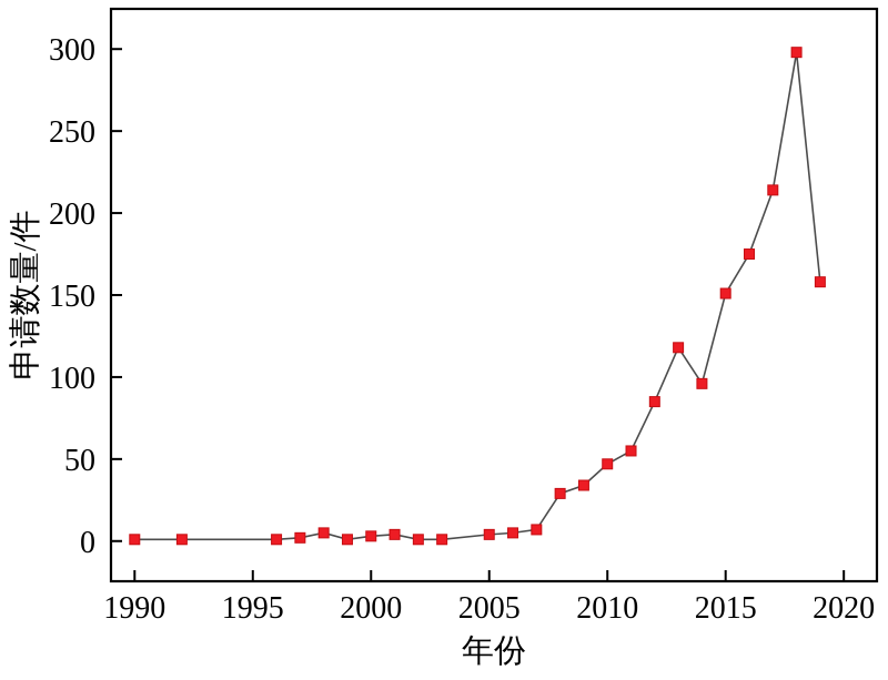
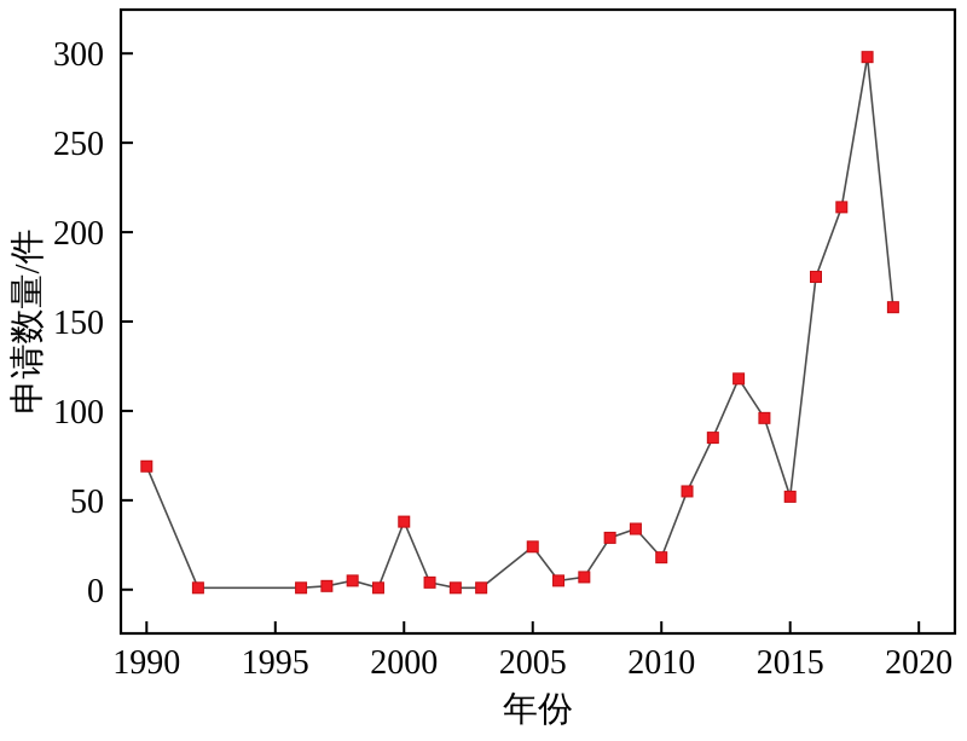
1990: 1 -> 69
2000: 3 -> 38
2005: 4 -> 24
2010: 47 -> 18
2015: 151 -> 52
